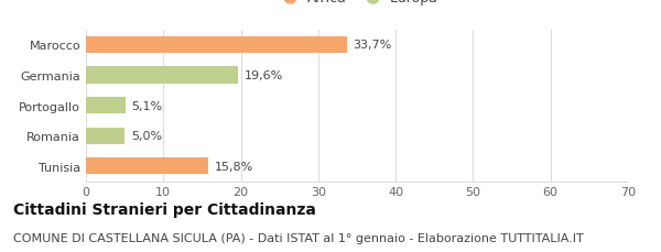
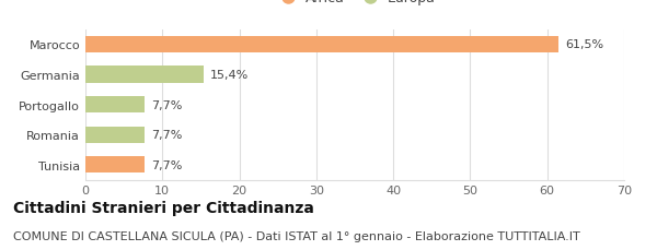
Marocco: 33,7% -> 61,5%
Germania: 19,6% -> 15,4%
Portogallo: 5,1% -> 7,7%
Romania: 5,0% -> 7,7%
Tunisia: 15,8% -> 7,7%
